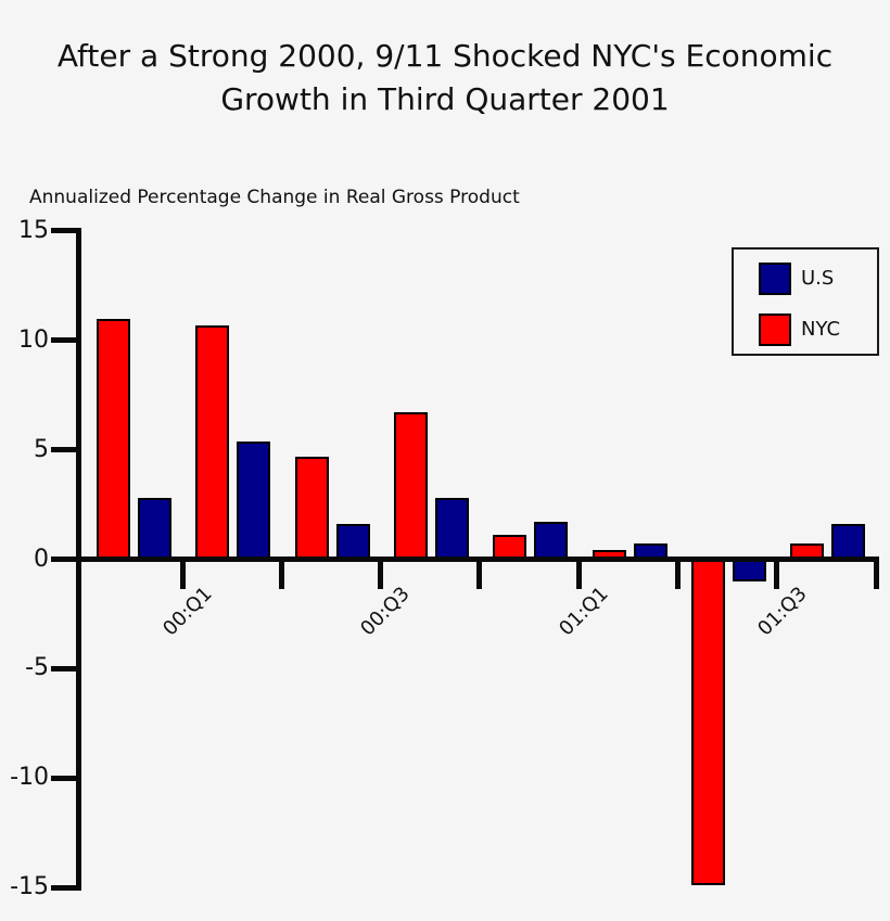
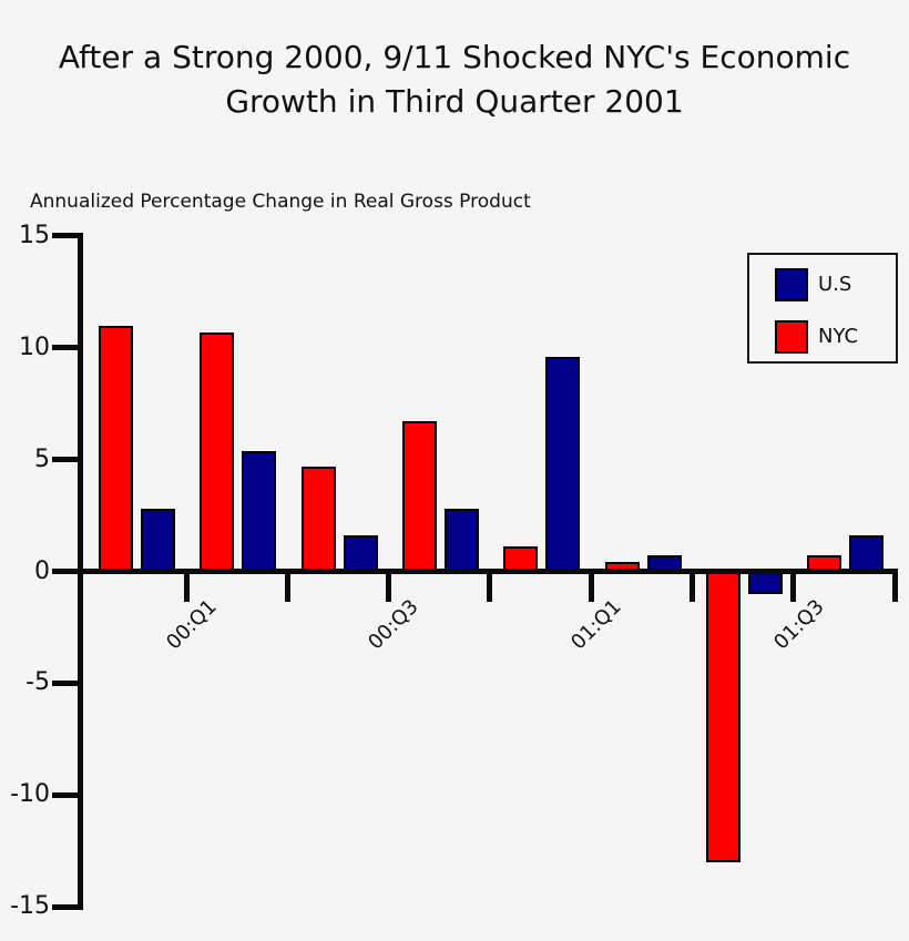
U.S/01:Q1: 1.7 -> 9.6
NYC/01:Q3: -14.9 -> -13.0
